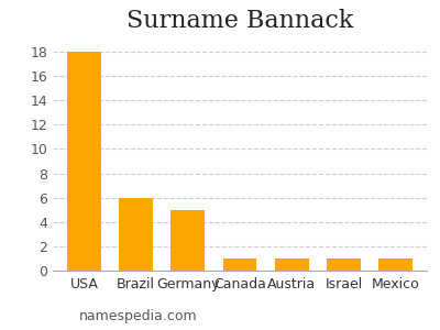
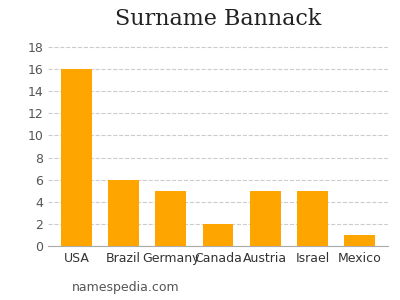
USA: 18 -> 16
Canada: 1 -> 2
Austria: 1 -> 5
Israel: 1 -> 5
